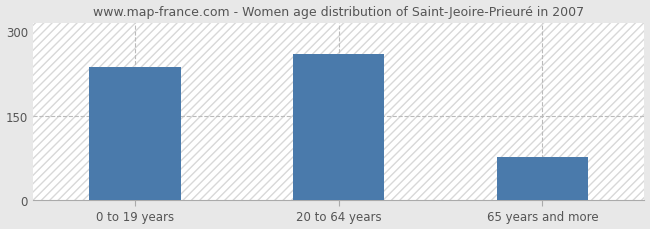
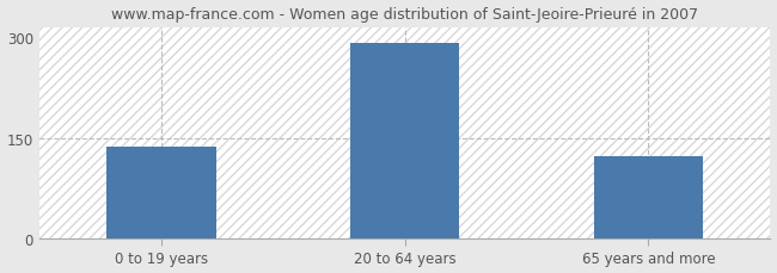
0 to 19 years: 236 -> 137
20 to 64 years: 260 -> 292
65 years and more: 76 -> 122
